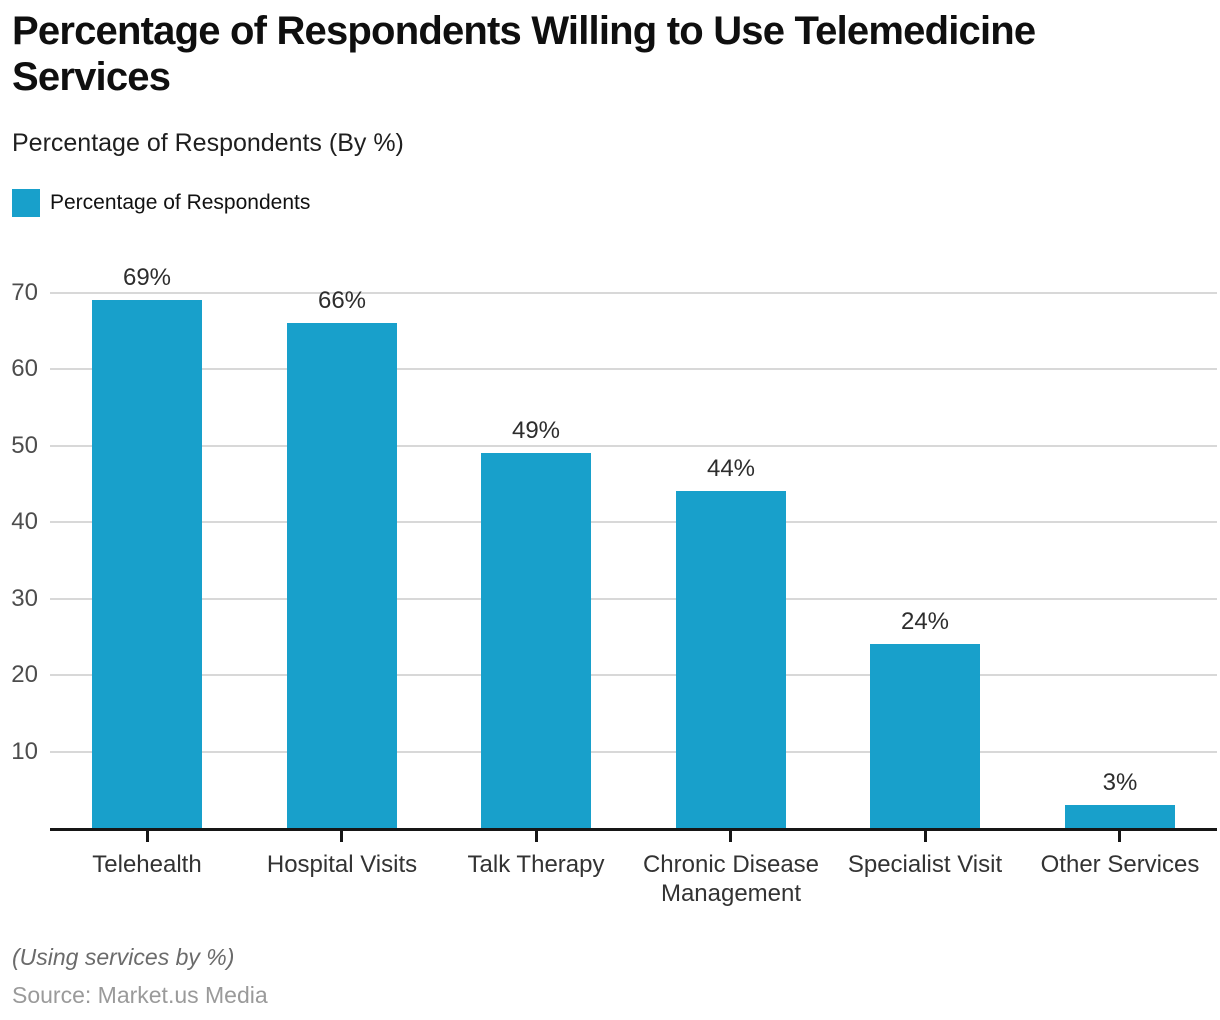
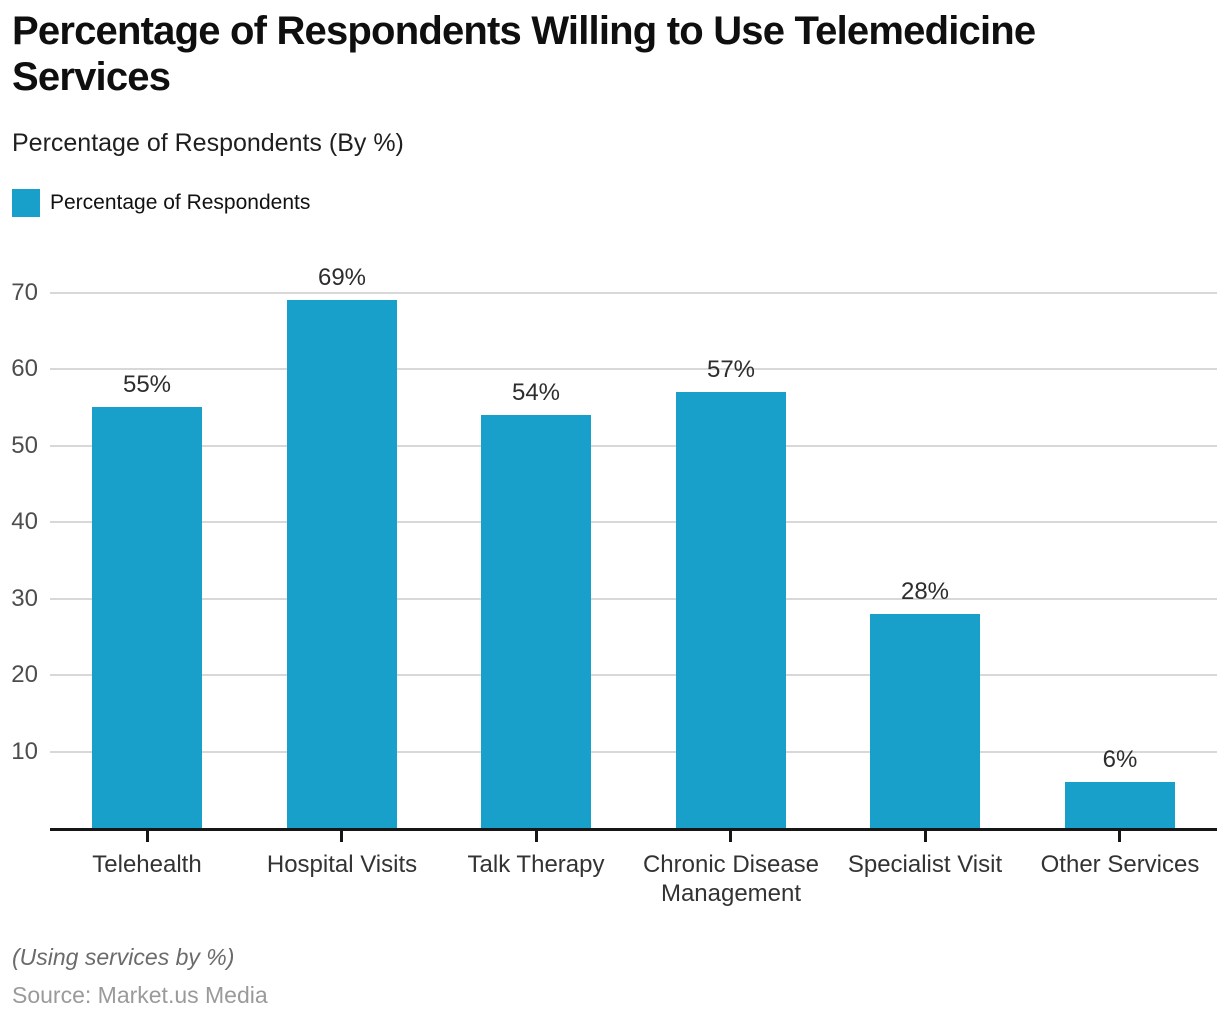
Telehealth: 69% -> 55%
Hospital Visits: 66% -> 69%
Talk Therapy: 49% -> 54%
Chronic Disease Management: 44% -> 57%
Specialist Visit: 24% -> 28%
Other Services: 3% -> 6%
